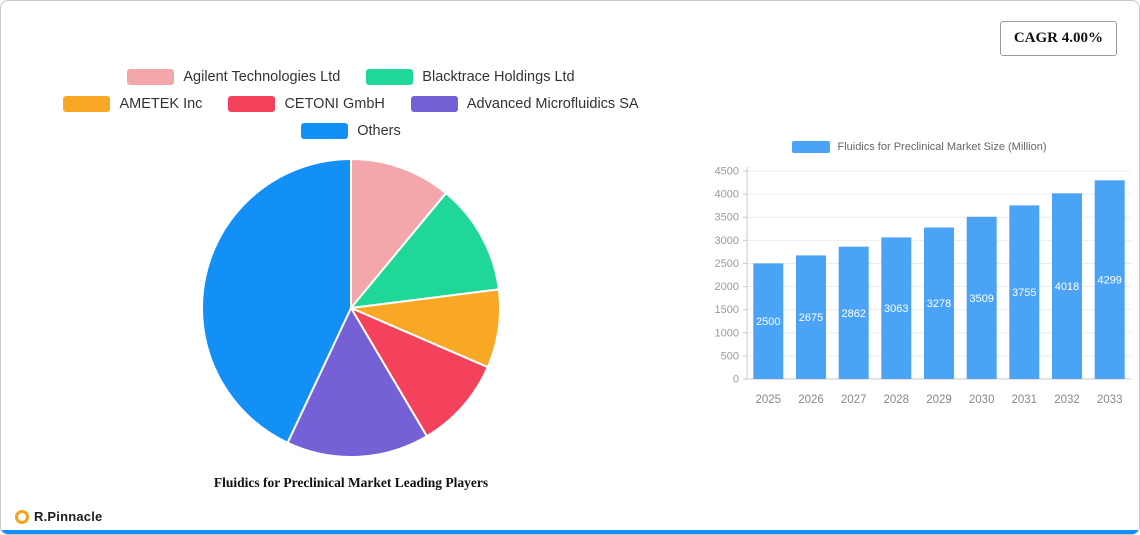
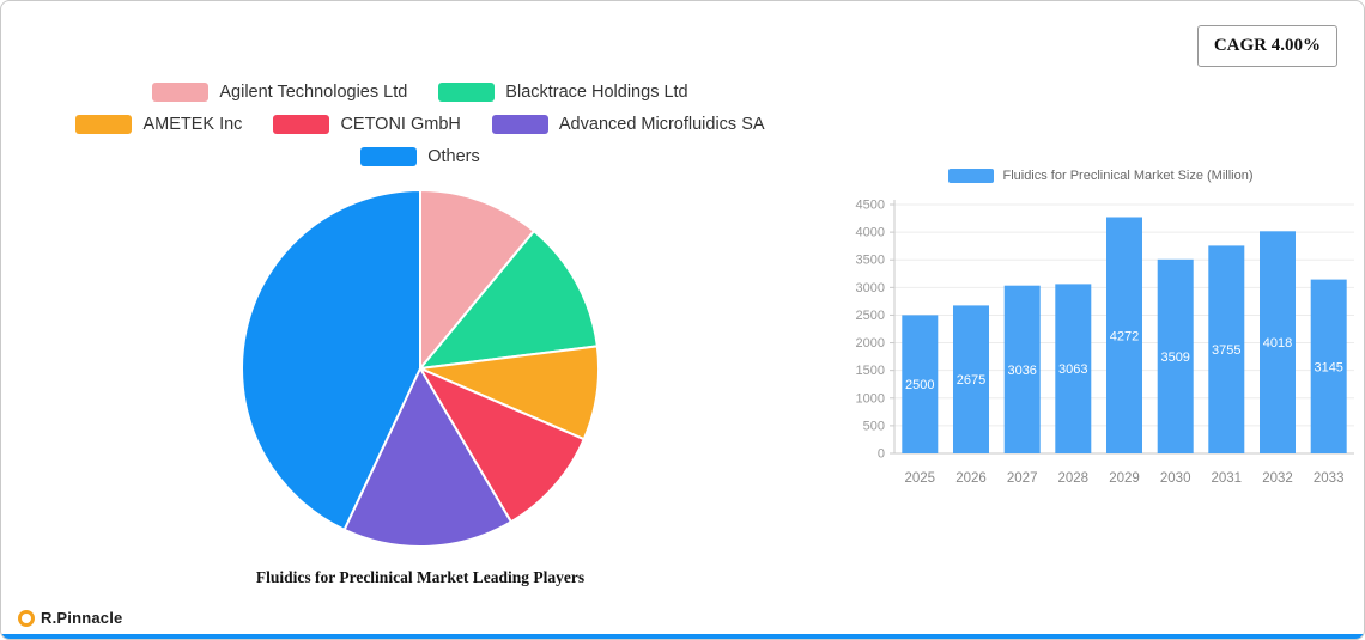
Fluidics for Preclinical Market Size (Million)/2027: 2862 -> 3036
Fluidics for Preclinical Market Size (Million)/2029: 3278 -> 4272
Fluidics for Preclinical Market Size (Million)/2033: 4299 -> 3145
